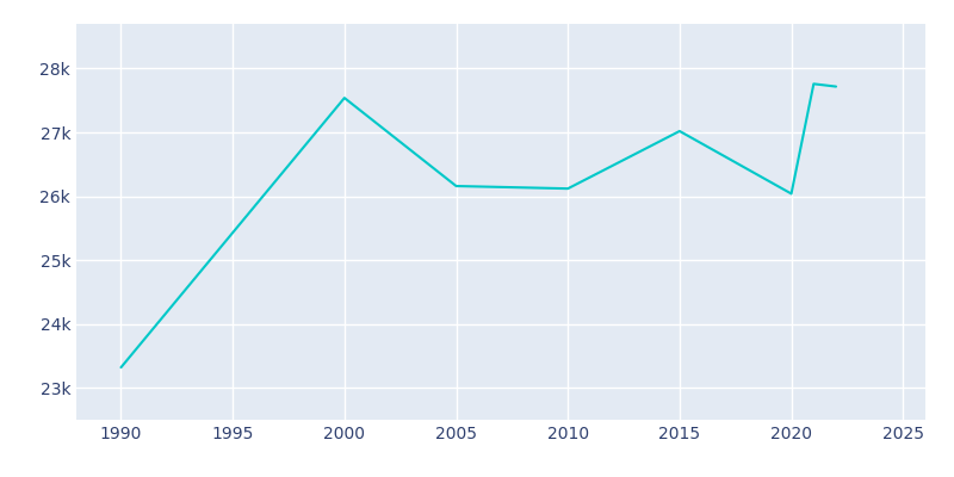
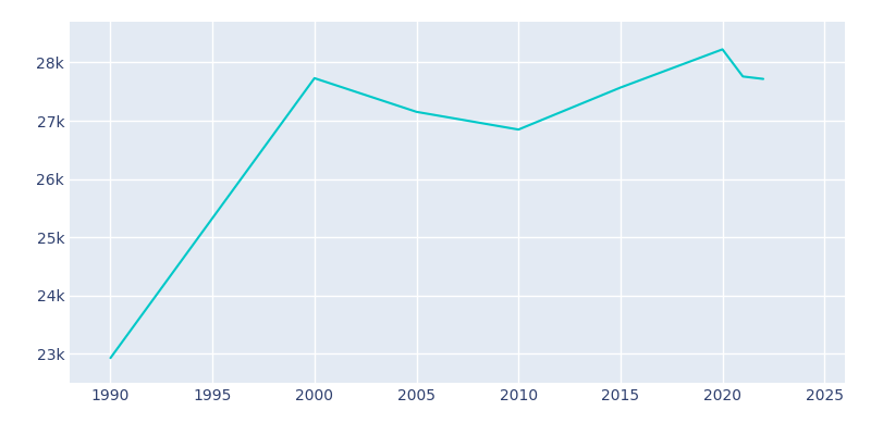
1990: 23.32k -> 22.93k
2000: 27.54k -> 27.73k
2005: 26.16k -> 27.15k
2010: 26.12k -> 26.85k
2015: 27.02k -> 27.57k
2020: 26.04k -> 28.23k
